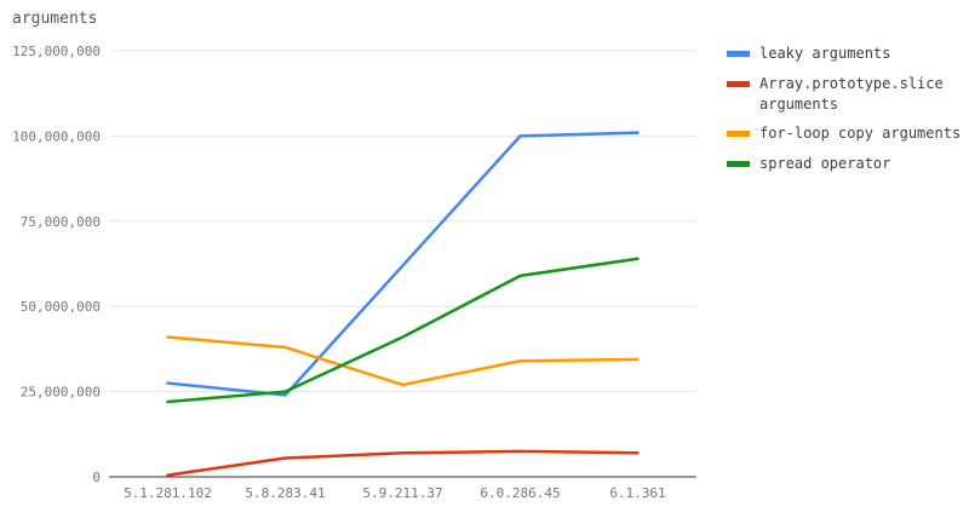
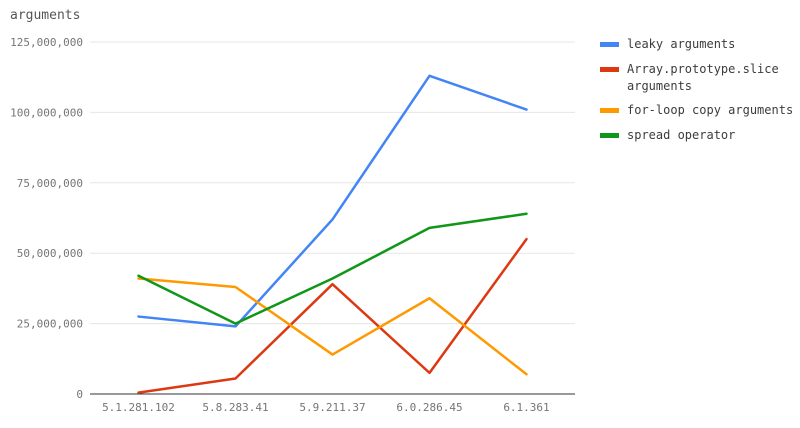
spread operator/5.1.281.102: 22000000 -> 42000000
Array.prototype.slice arguments/5.9.211.37: 7000000 -> 39000000
for-loop copy arguments/5.9.211.37: 27000000 -> 14000000
leaky arguments/6.0.286.45: 100000000 -> 113000000
Array.prototype.slice arguments/6.1.361: 7000000 -> 55000000
for-loop copy arguments/6.1.361: 34000000 -> 7000000
